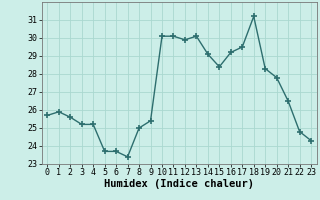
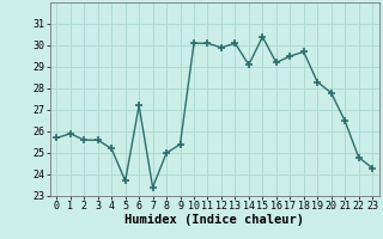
3: 25.2 -> 25.6
6: 23.7 -> 27.2
15: 28.4 -> 30.4
18: 31.2 -> 29.7
